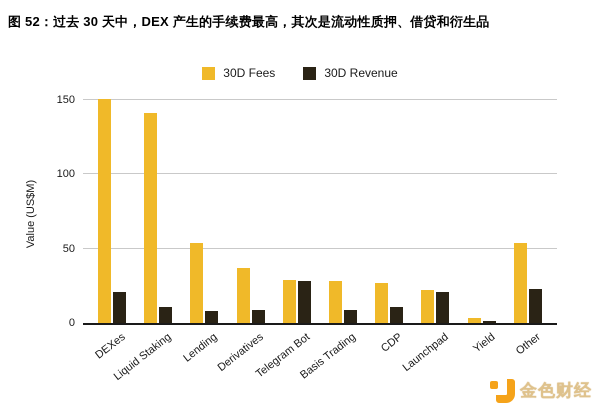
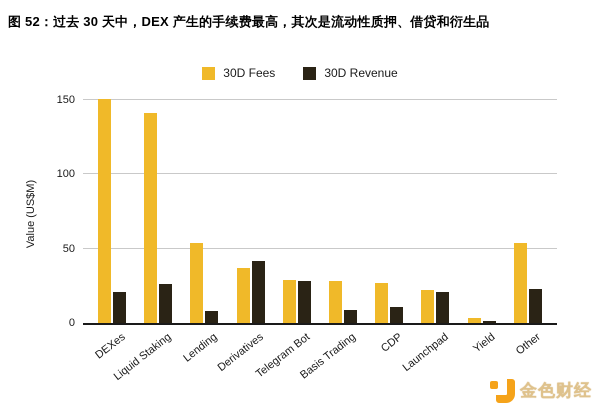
30D Revenue/Liquid Staking: 11 -> 26
30D Revenue/Derivatives: 8 -> 42
